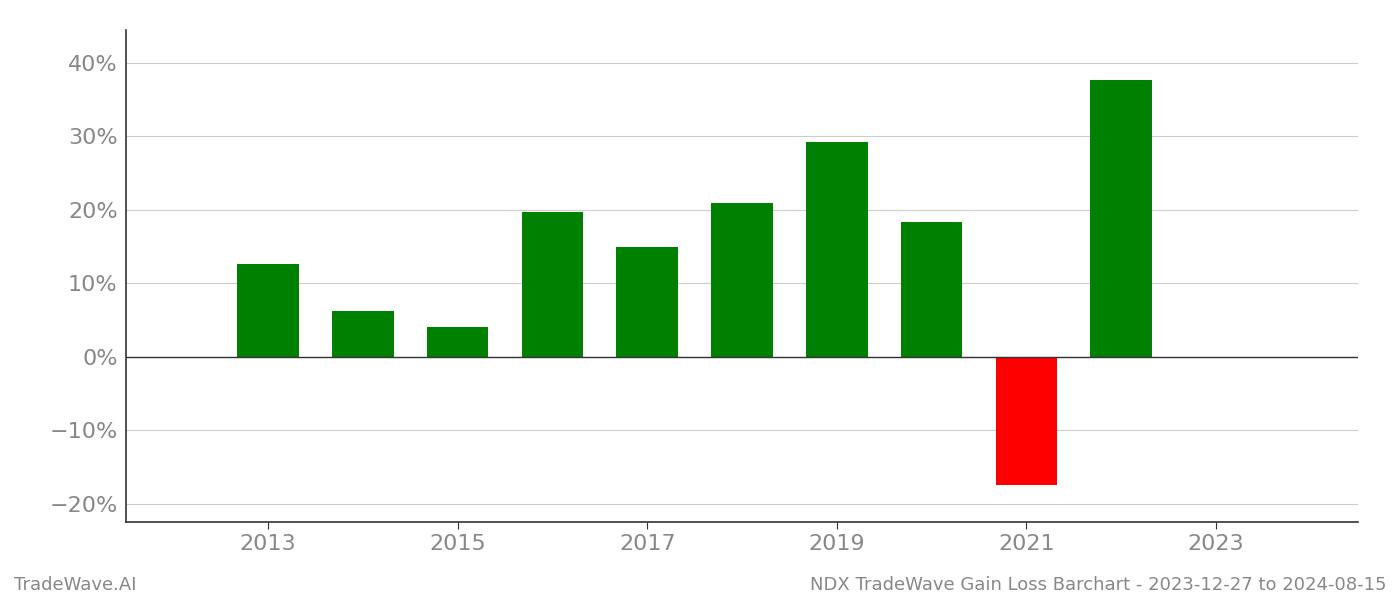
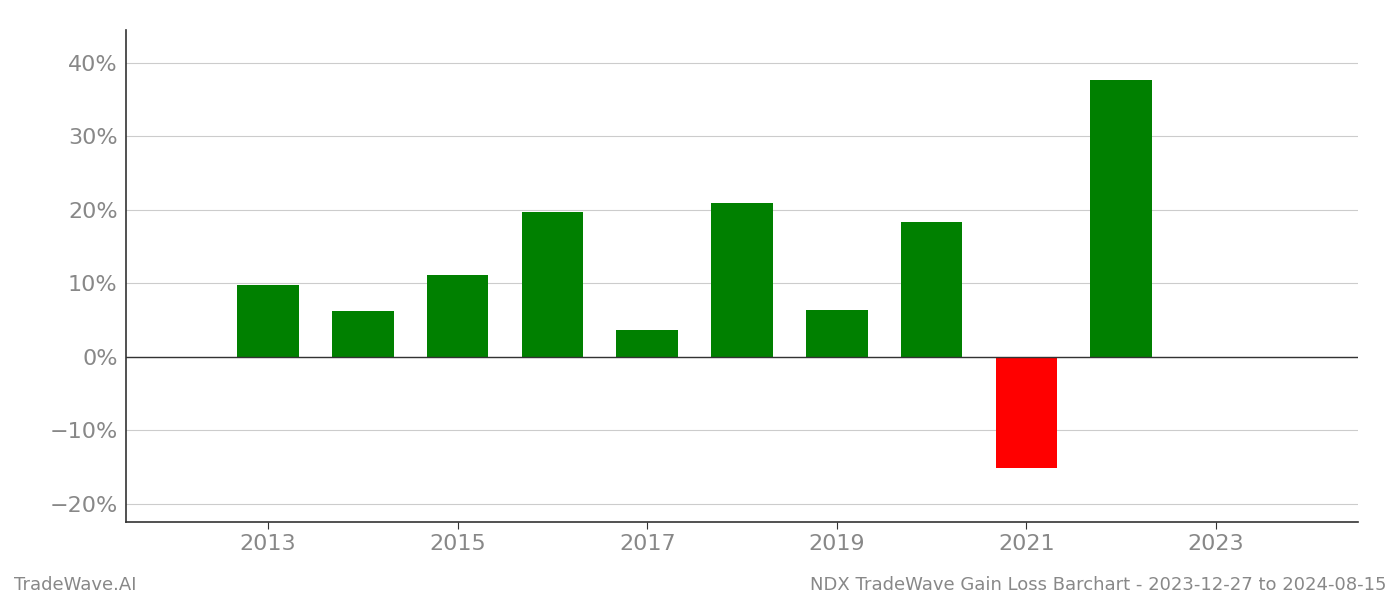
2013: 12.7% -> 9.8%
2015: 4.0% -> 11.2%
2017: 15.0% -> 3.6%
2019: 29.2% -> 6.4%
2021: -17.5% -> -15.2%
